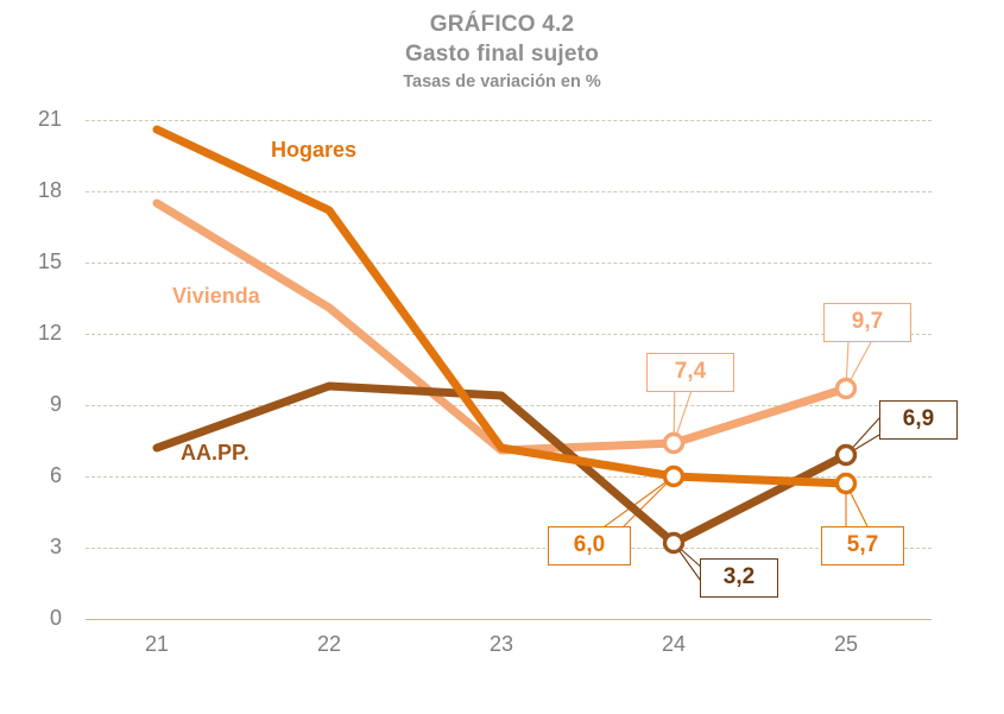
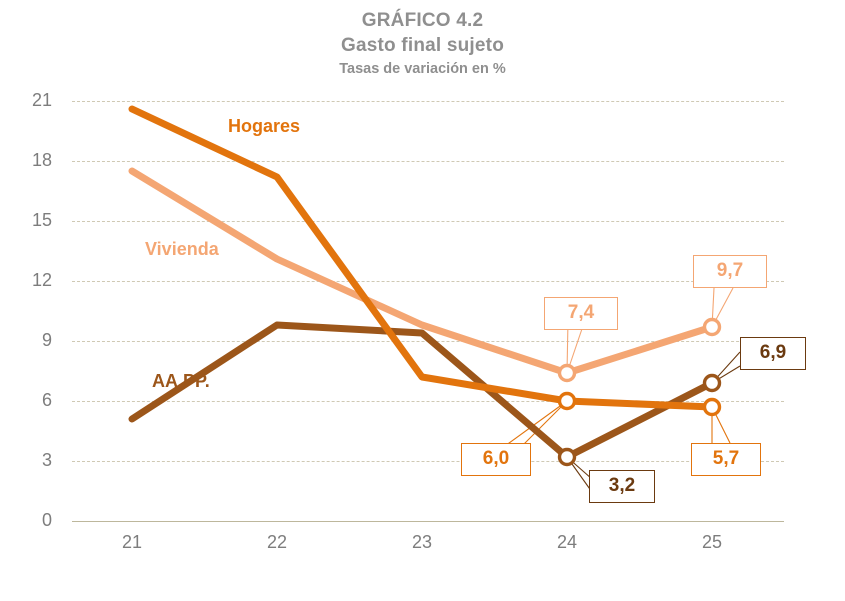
AA.PP./21: 7.2 -> 5.1
Vivienda/23: 7.1 -> 9.8
